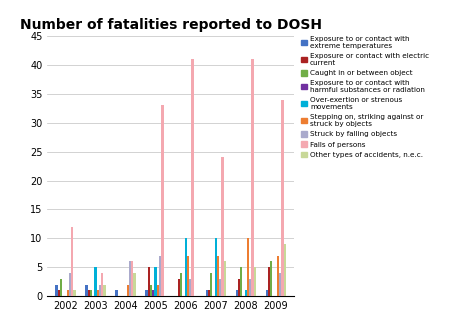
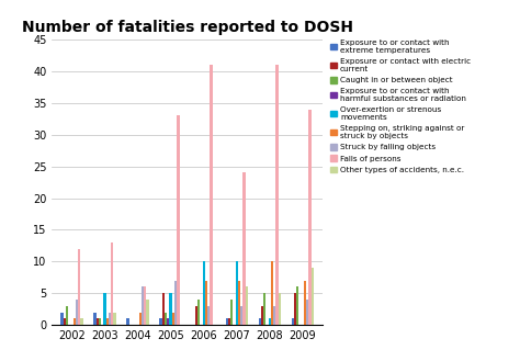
Falls of persons/2003: 4 -> 13
